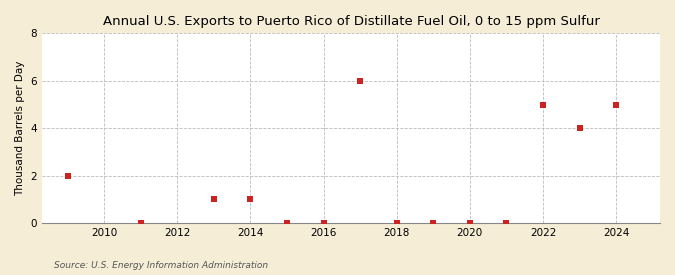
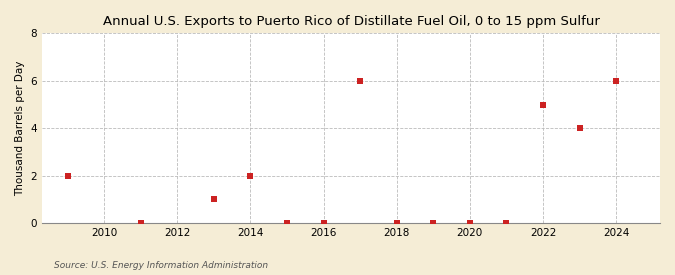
2014: 1 -> 2
2024: 5 -> 6
